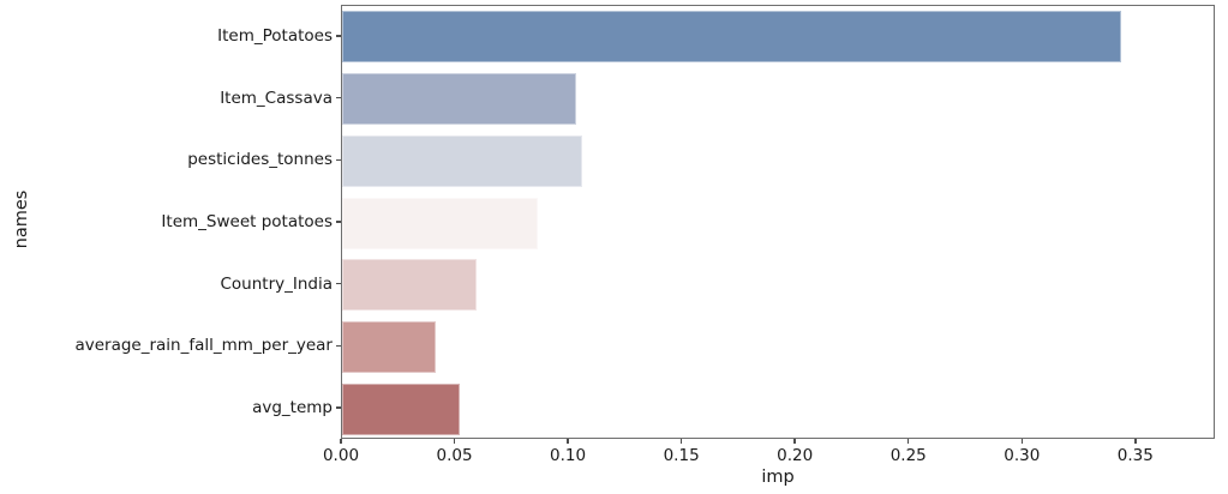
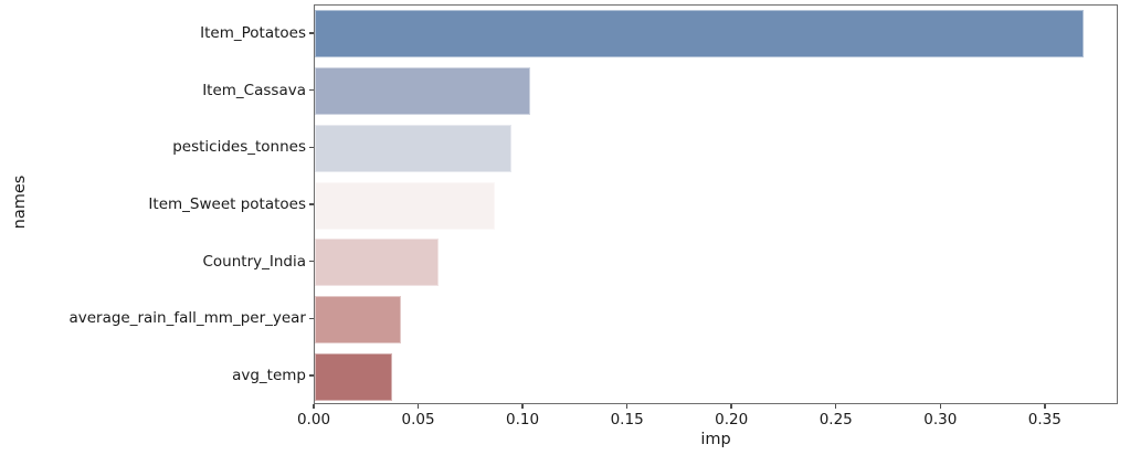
Item_Potatoes: 0.343 -> 0.368
pesticides_tonnes: 0.106 -> 0.094
avg_temp: 0.052 -> 0.037
